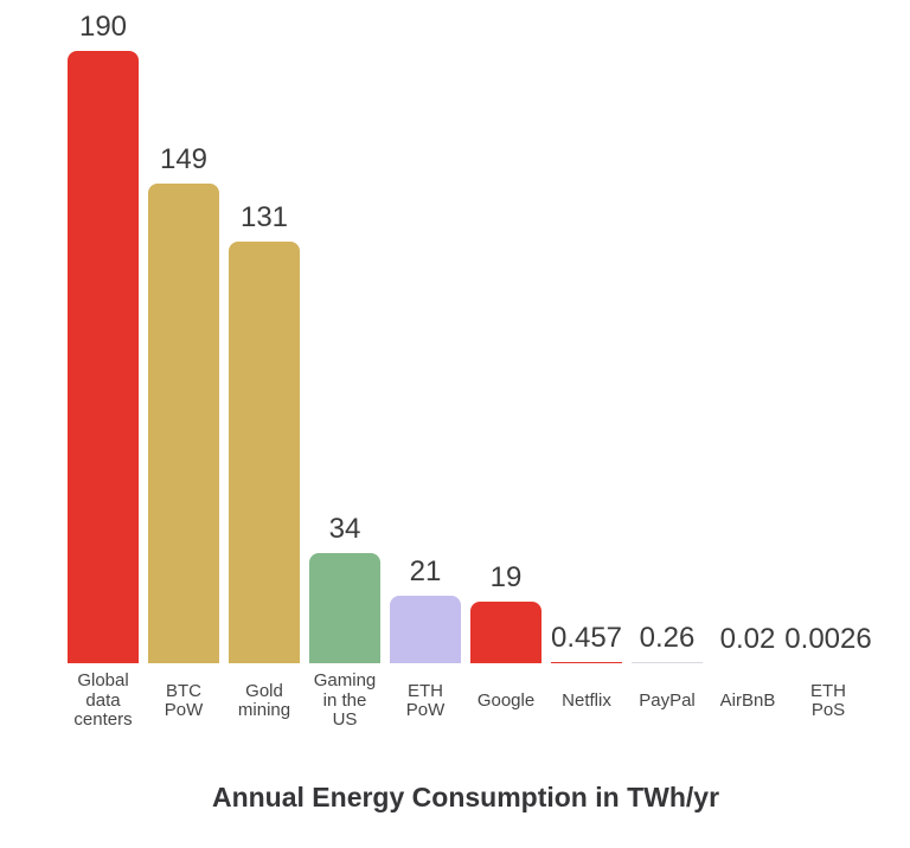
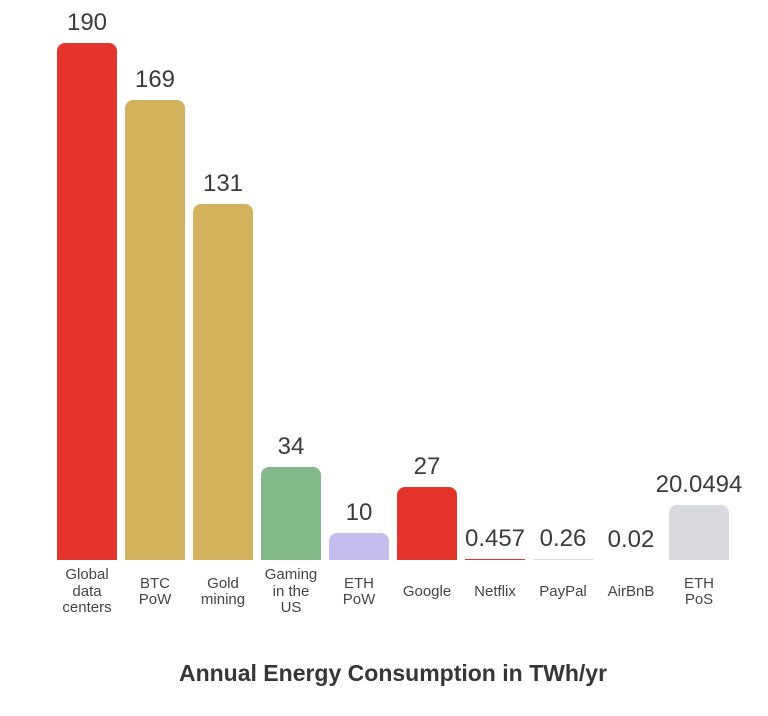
BTC PoW: 149 -> 169
ETH PoW: 21 -> 10
Google: 19 -> 27
ETH PoS: 0.0026 -> 20.0494
